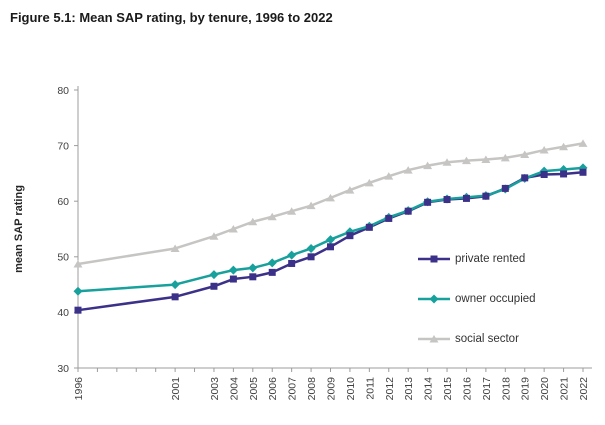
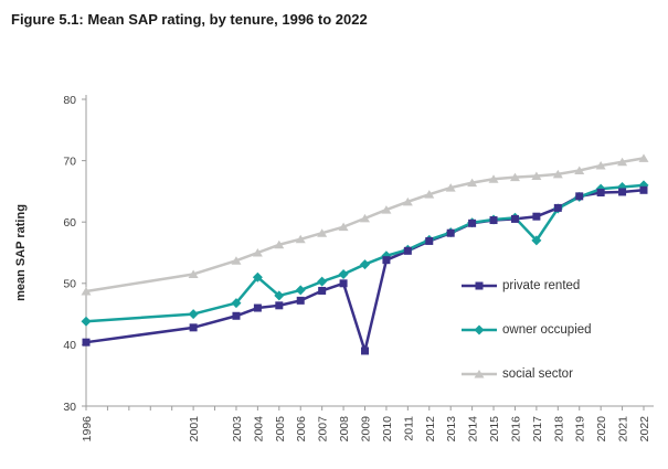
owner occupied/2004: 48 -> 51
private rented/2009: 52 -> 39
owner occupied/2017: 61 -> 57
